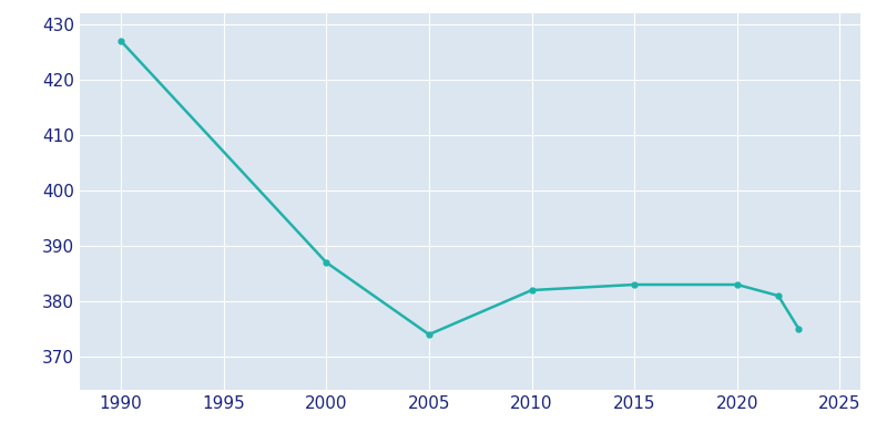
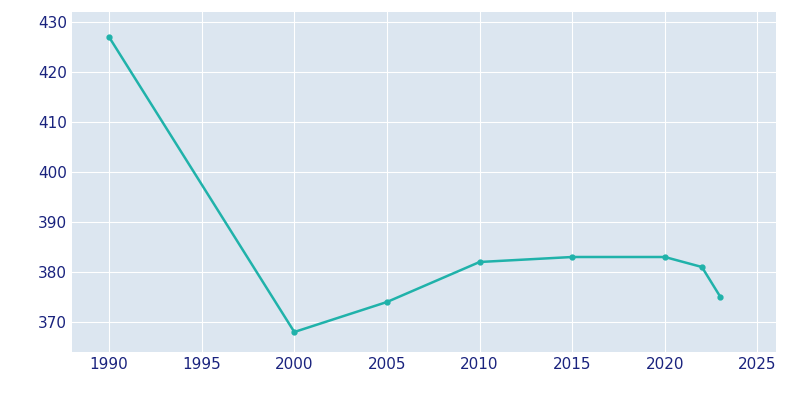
2000: 387 -> 368
